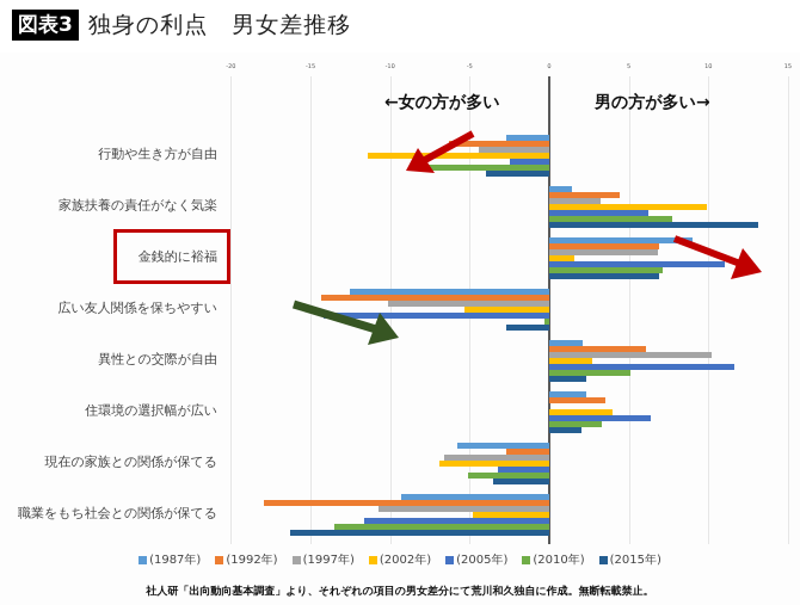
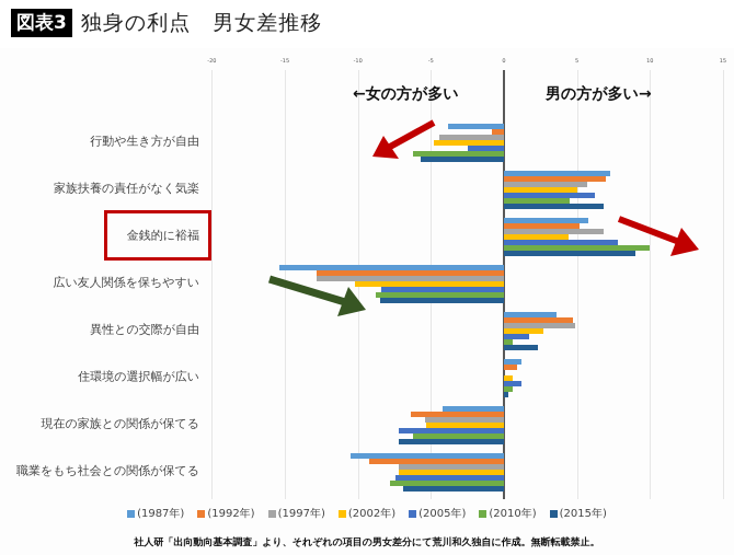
(1987年)/行動や生き方が自由: -2.7 -> -3.8
(1992年)/行動や生き方が自由: -6.3 -> -0.8
(2002年)/行動や生き方が自由: -11.4 -> -4.8
(2010年)/行動や生き方が自由: -8.3 -> -6.2
(2015年)/行動や生き方が自由: -4.0 -> -5.7
(1987年)/家族扶養の責任がなく気楽: 1.4 -> 7.3
(1992年)/家族扶養の責任がなく気楽: 4.4 -> 7.0
(1997年)/家族扶養の責任がなく気楽: 3.2 -> 5.7
(2002年)/家族扶養の責任がなく気楽: 9.9 -> 5.0
(2010年)/家族扶養の責任がなく気楽: 7.7 -> 4.5
(2015年)/家族扶養の責任がなく気楽: 13.1 -> 6.8
(1987年)/金銭的に裕福: 9.0 -> 5.8
(1992年)/金銭的に裕福: 6.9 -> 5.2
(2002年)/金銭的に裕福: 1.6 -> 4.4
(2005年)/金銭的に裕福: 11.0 -> 7.8
(2010年)/金銭的に裕福: 7.1 -> 10.0
(2015年)/金銭的に裕福: 6.9 -> 9.0
(1987年)/広い友人関係を保ちやすい: -12.5 -> -15.4
(1992年)/広い友人関係を保ちやすい: -14.3 -> -12.8
(1997年)/広い友人関係を保ちやすい: -10.1 -> -12.8
(2002年)/広い友人関係を保ちやすい: -5.3 -> -10.2
(2005年)/広い友人関係を保ちやすい: -14.2 -> -8.4
(2010年)/広い友人関係を保ちやすい: -0.3 -> -8.8
(2015年)/広い友人関係を保ちやすい: -2.7 -> -8.5
(1987年)/異性との交際が自由: 2.1 -> 3.6
(1992年)/異性との交際が自由: 6.1 -> 4.7
(1997年)/異性との交際が自由: 10.2 -> 4.9
(2005年)/異性との交際が自由: 11.6 -> 1.7
(2010年)/異性との交際が自由: 5.1 -> 0.6
(1987年)/住環境の選択幅が広い: 2.3 -> 1.2
(1992年)/住環境の選択幅が広い: 3.5 -> 0.9
(2002年)/住環境の選択幅が広い: 4.0 -> 0.6
(2005年)/住環境の選択幅が広い: 6.4 -> 1.2
(2010年)/住環境の選択幅が広い: 3.3 -> 0.6
(2015年)/住環境の選択幅が広い: 2.0 -> 0.3
(1987年)/現在の家族との関係が保てる: -5.8 -> -4.2
(1992年)/現在の家族との関係が保てる: -2.7 -> -6.4
(1997年)/現在の家族との関係が保てる: -6.6 -> -5.4
(2002年)/現在の家族との関係が保てる: -6.9 -> -5.3
(2005年)/現在の家族との関係が保てる: -3.2 -> -7.2
(2010年)/現在の家族との関係が保てる: -5.1 -> -6.2
(2015年)/現在の家族との関係が保てる: -3.5 -> -7.2
(1987年)/職業をもち社会との関係が保てる: -9.3 -> -10.5
(1992年)/職業をもち社会との関係が保てる: -17.9 -> -9.2
(1997年)/職業をもち社会との関係が保てる: -10.7 -> -7.2
(2002年)/職業をもち社会との関係が保てる: -4.8 -> -7.2
(2005年)/職業をもち社会との関係が保てる: -11.6 -> -7.4
(2010年)/職業をもち社会との関係が保てる: -13.5 -> -7.8
(2015年)/職業をもち社会との関係が保てる: -16.3 -> -6.9
